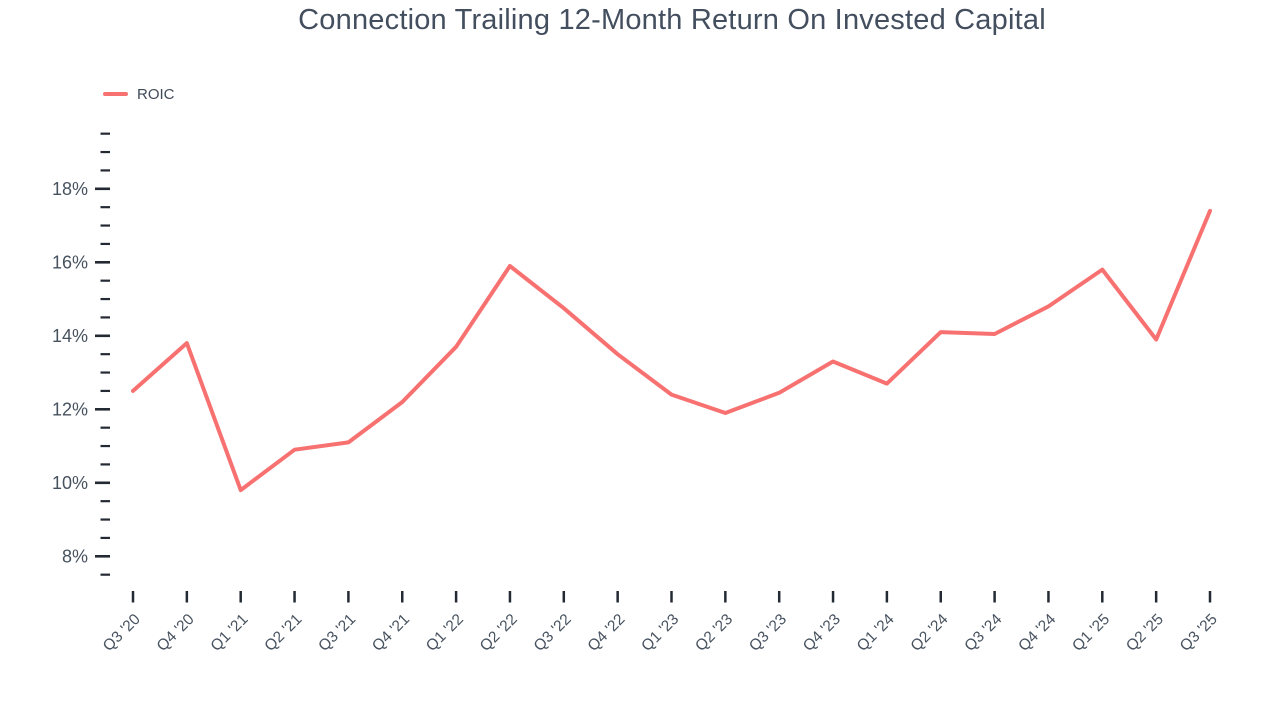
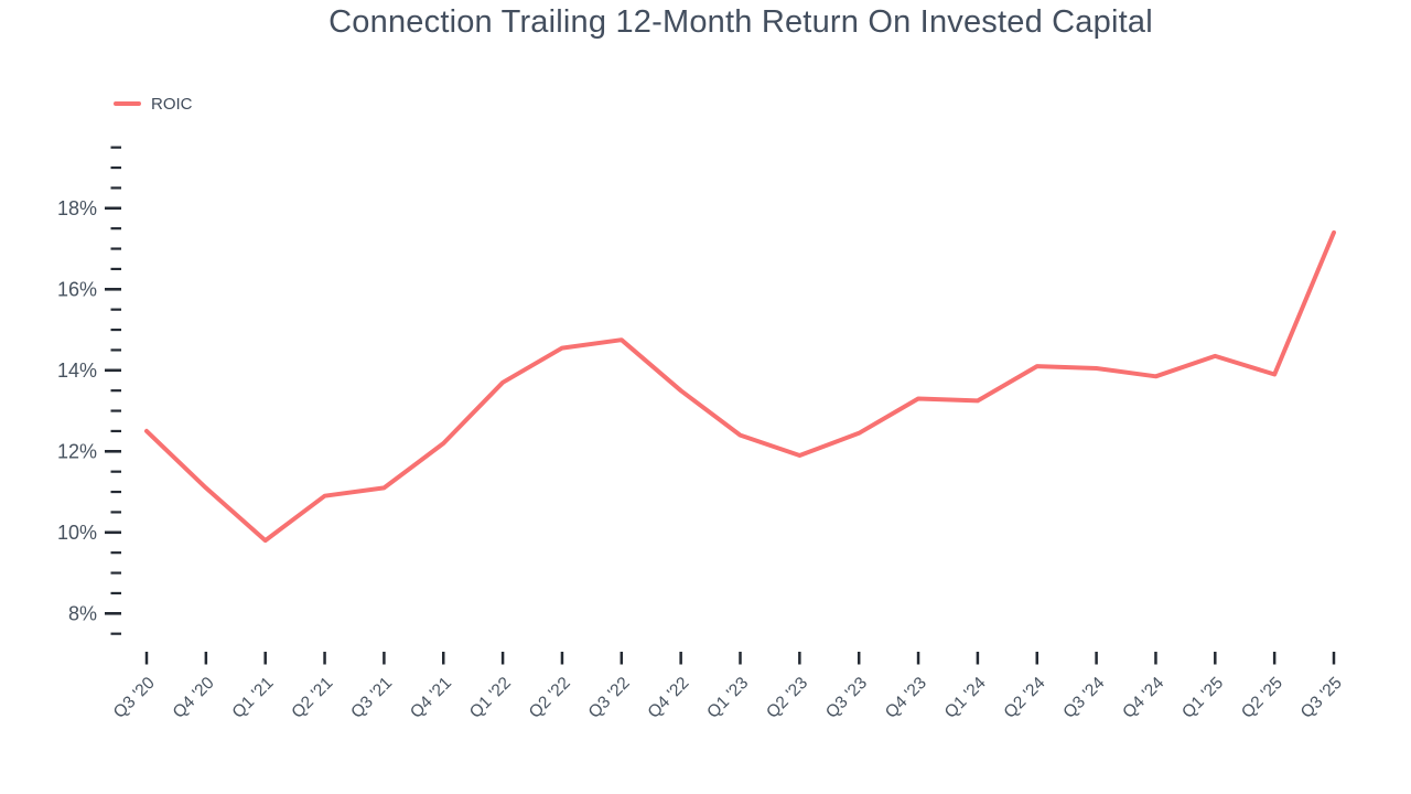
Q4 '20: 13.8% -> 11.1%
Q2 '22: 15.9% -> 14.6%
Q1 '24: 12.7% -> 13.2%
Q4 '24: 14.8% -> 13.8%
Q1 '25: 15.8% -> 14.3%
